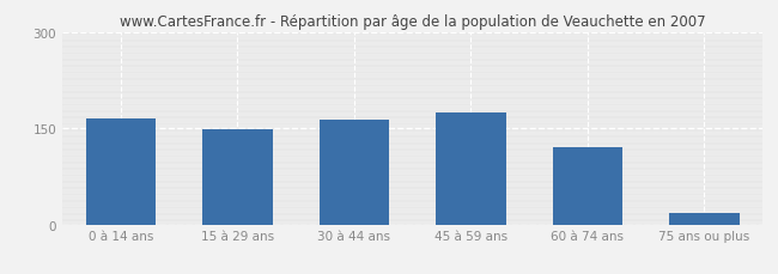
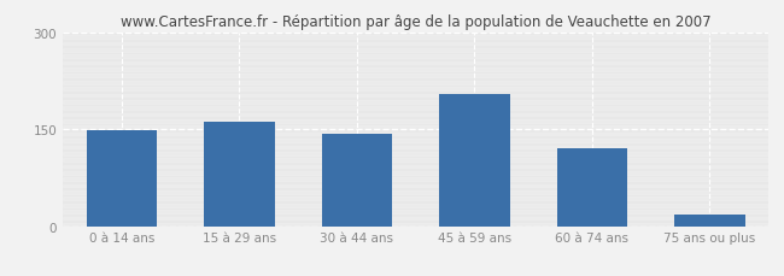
0 à 14 ans: 165 -> 148
15 à 29 ans: 148 -> 162
30 à 44 ans: 163 -> 142
45 à 59 ans: 175 -> 204
